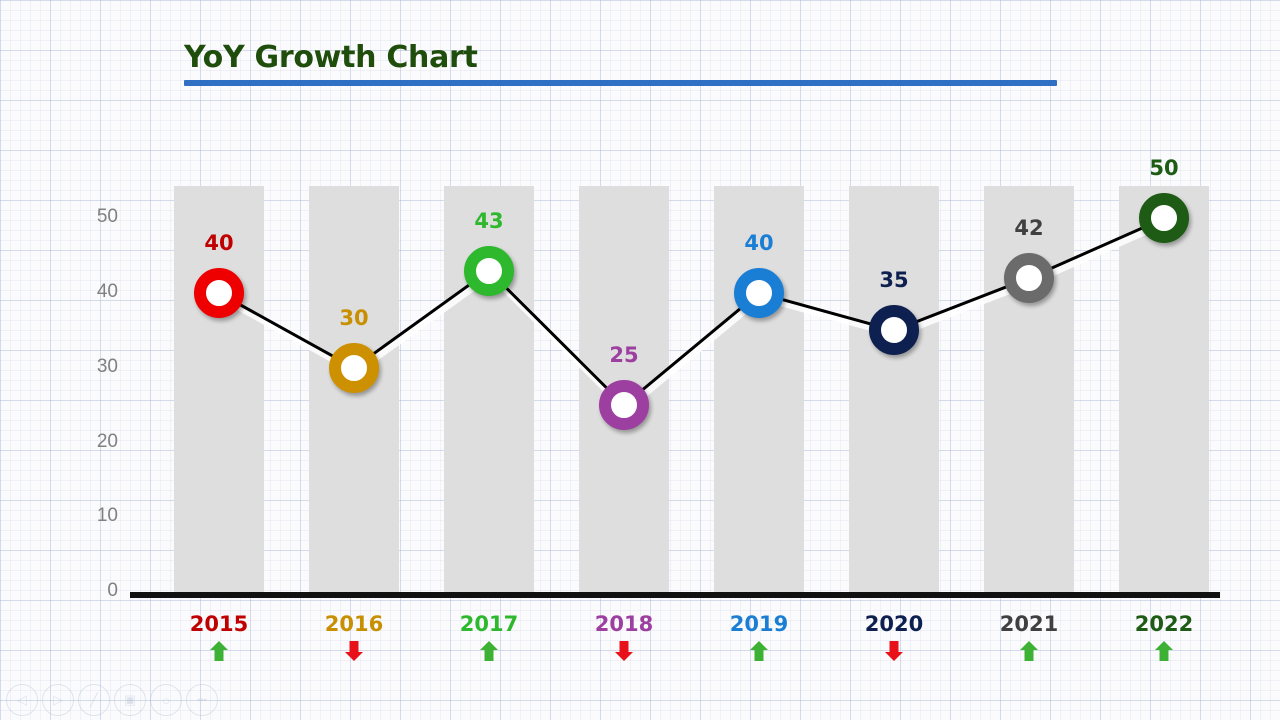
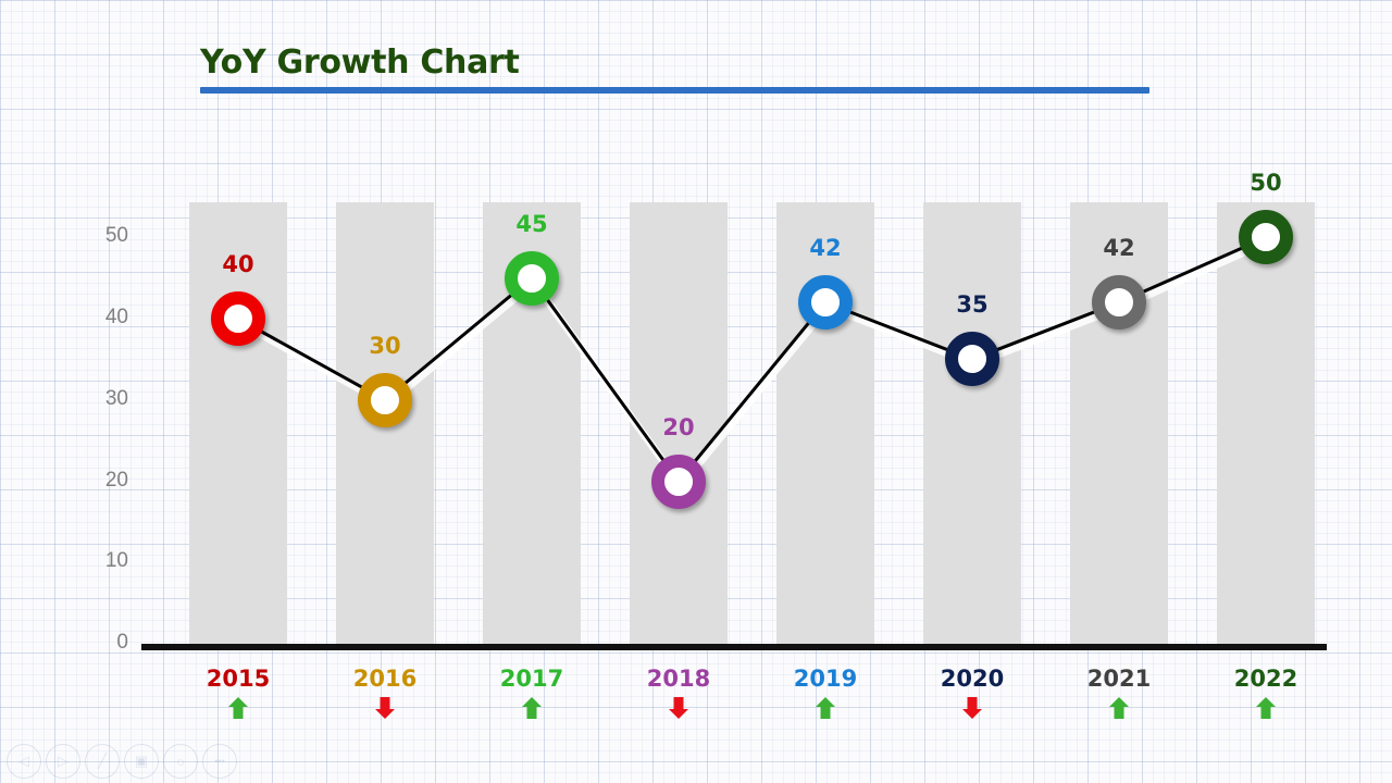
2017: 43 -> 45
2018: 25 -> 20
2019: 40 -> 42
